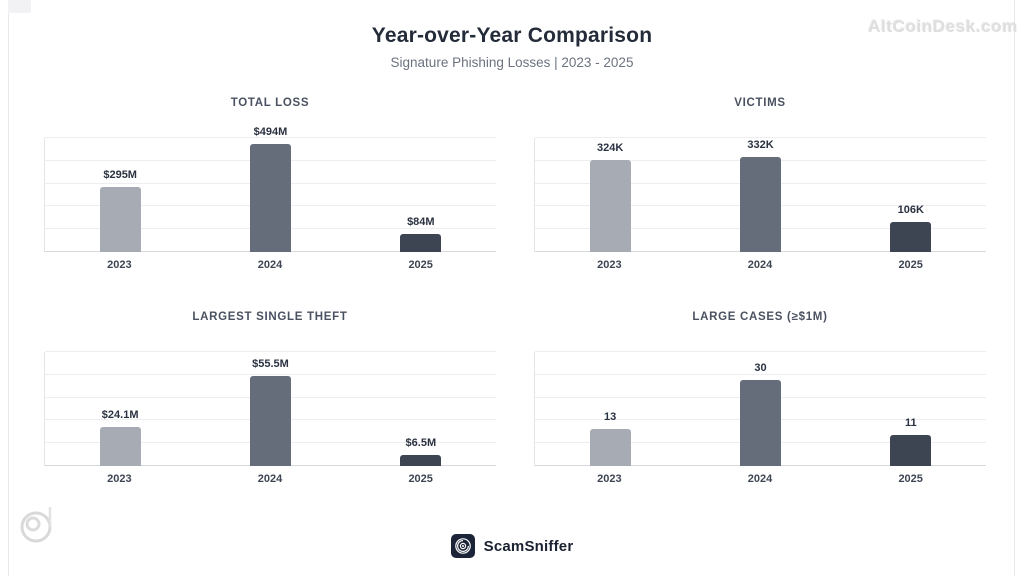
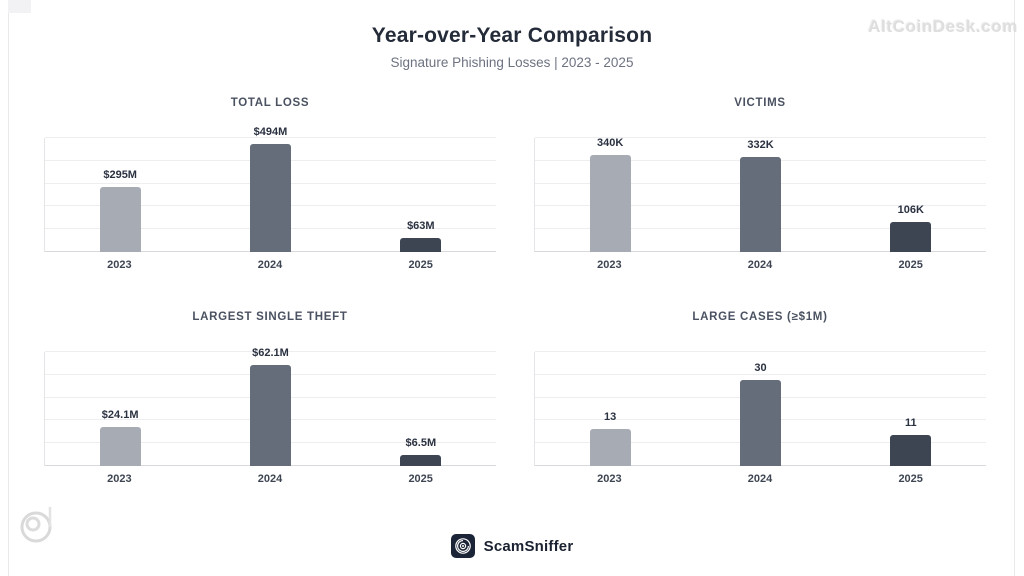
TOTAL LOSS/2025: $84M -> $63M
VICTIMS/2023: 324K -> 340K
LARGEST SINGLE THEFT/2024: $55.5M -> $62.1M
